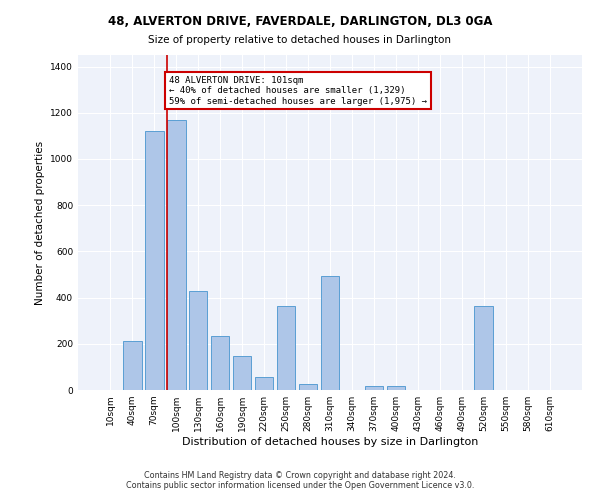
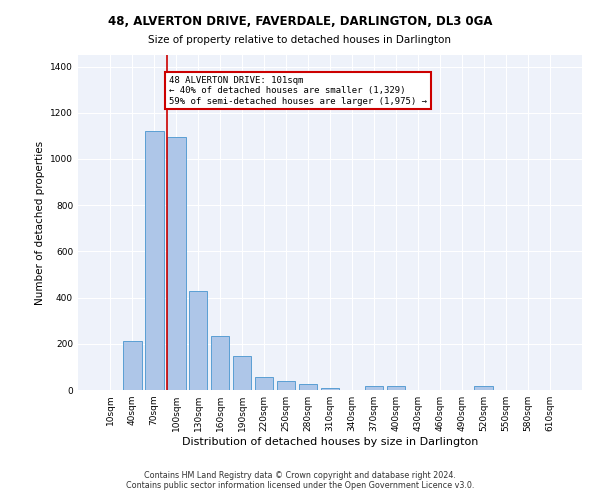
100sqm: 1170 -> 1095
250sqm: 365 -> 38
310sqm: 495 -> 8
520sqm: 365 -> 17
